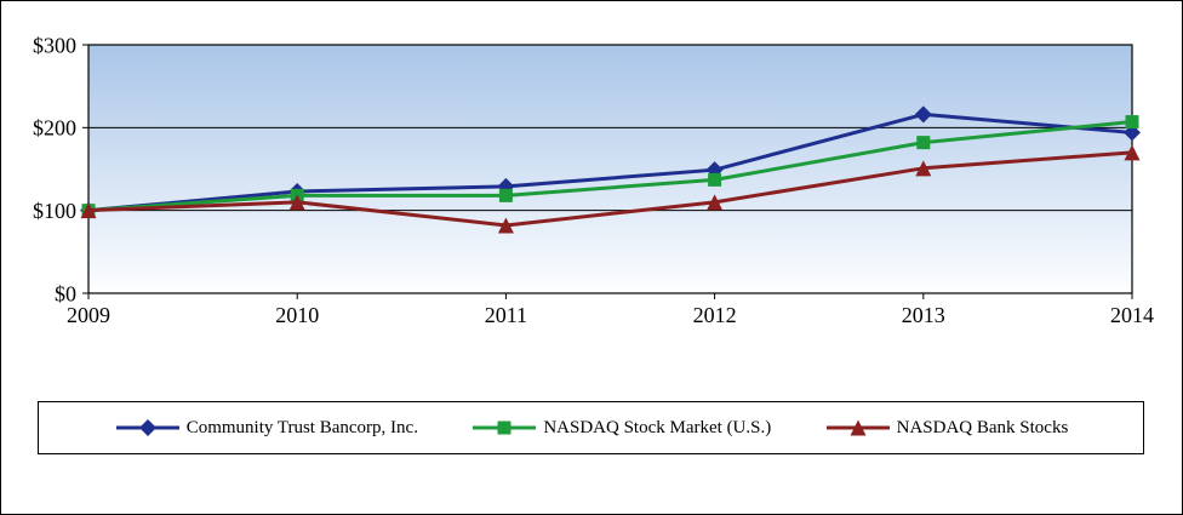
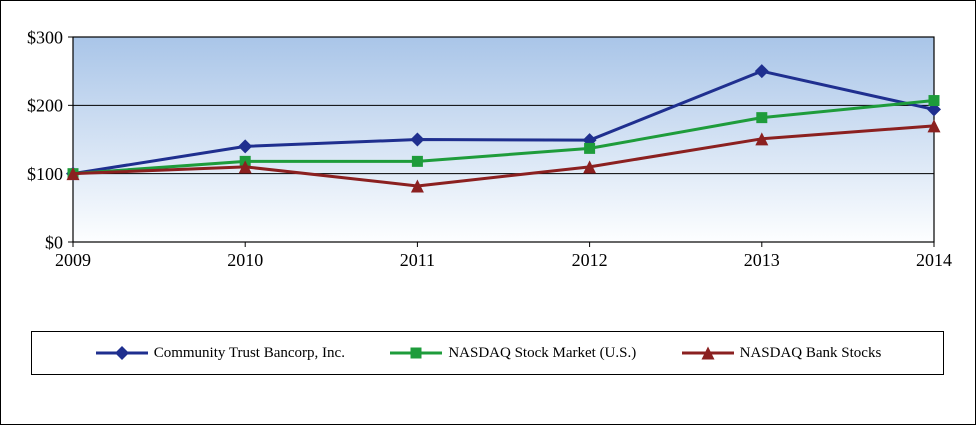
Community Trust Bancorp, Inc./2010: $120 -> $140
Community Trust Bancorp, Inc./2011: $130 -> $150
Community Trust Bancorp, Inc./2013: $220 -> $250
